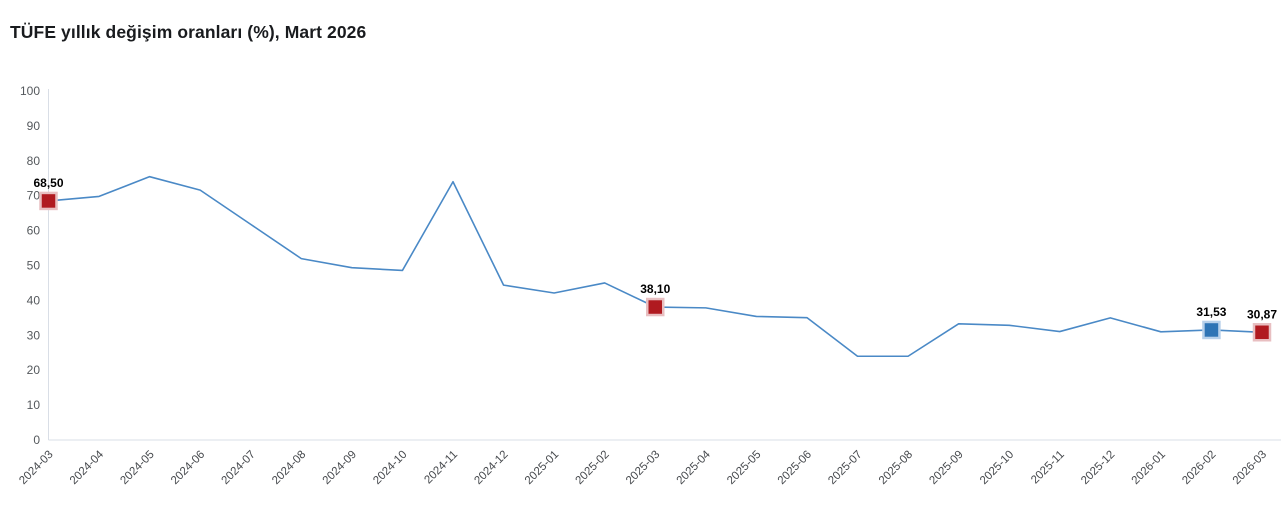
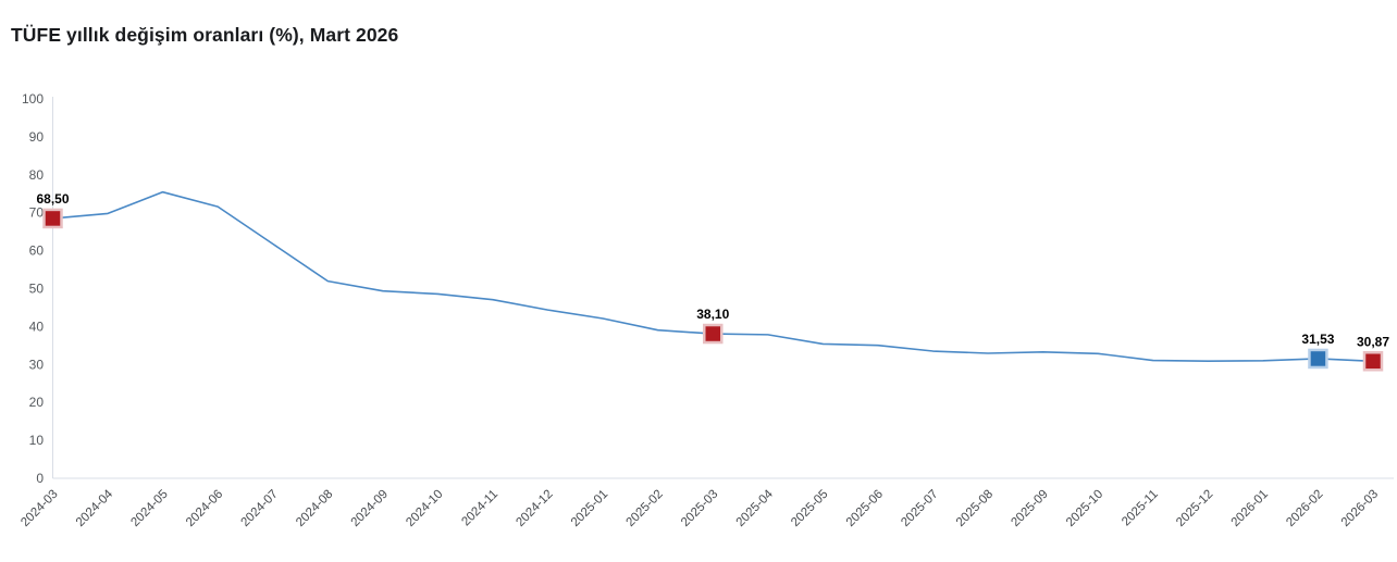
2024-11: 74 -> 47
2025-02: 45 -> 39
2025-07: 24 -> 34
2025-08: 24 -> 33
2025-12: 35 -> 31
